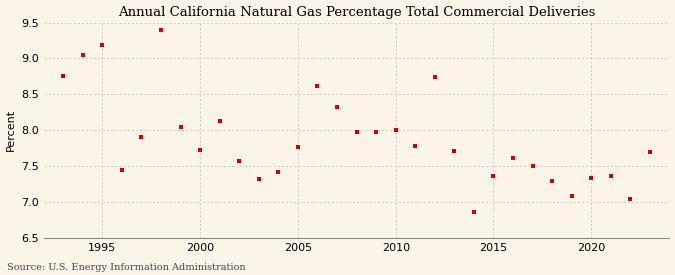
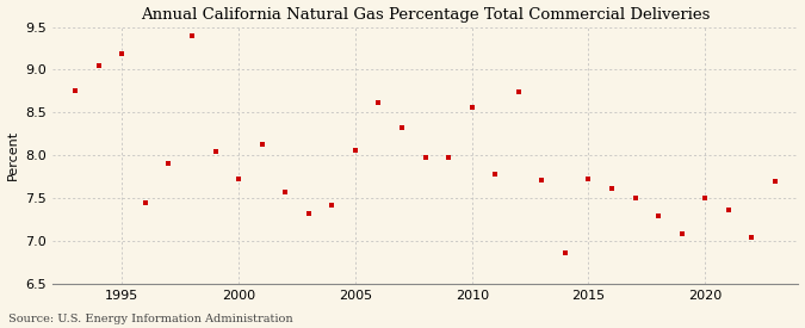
2005: 7.77 -> 8.06
2010: 8.00 -> 8.56
2015: 7.36 -> 7.72
2020: 7.33 -> 7.50
